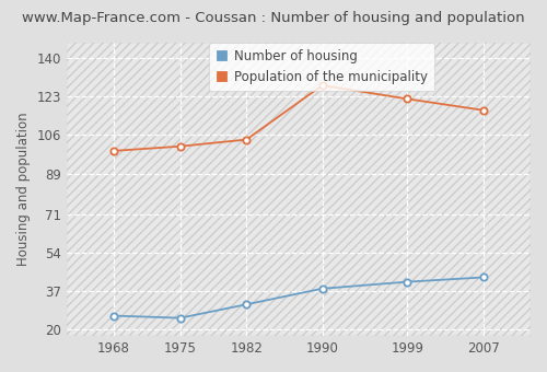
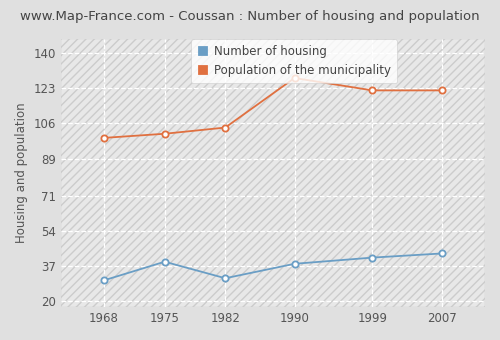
Number of housing/1968: 26 -> 30
Number of housing/1975: 25 -> 39
Population of the municipality/2007: 117 -> 122
